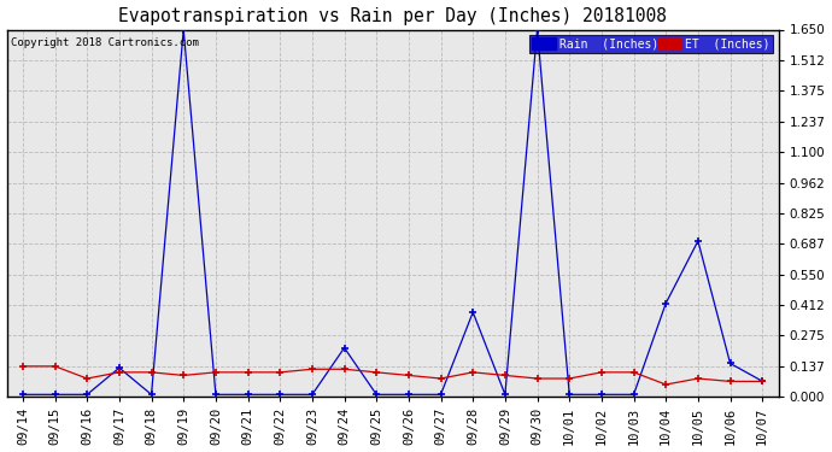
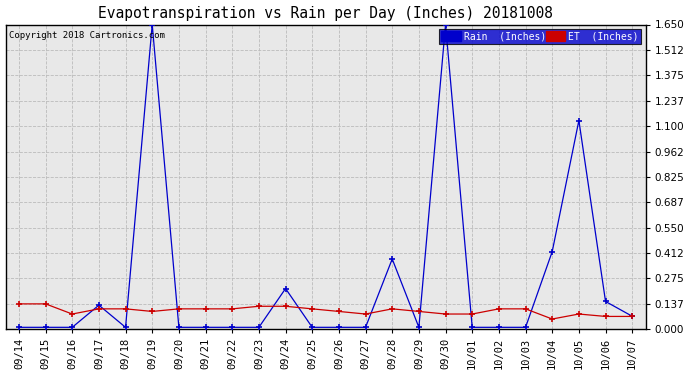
Rain (Inches)/10/05: 0.70 -> 1.13
